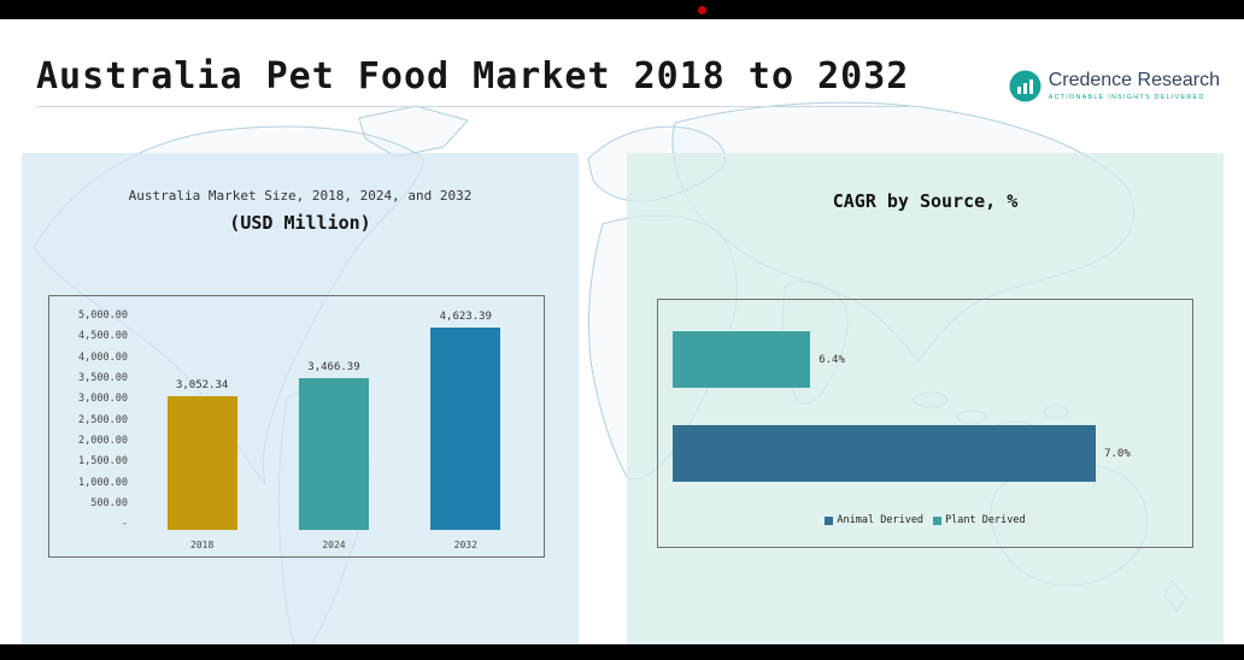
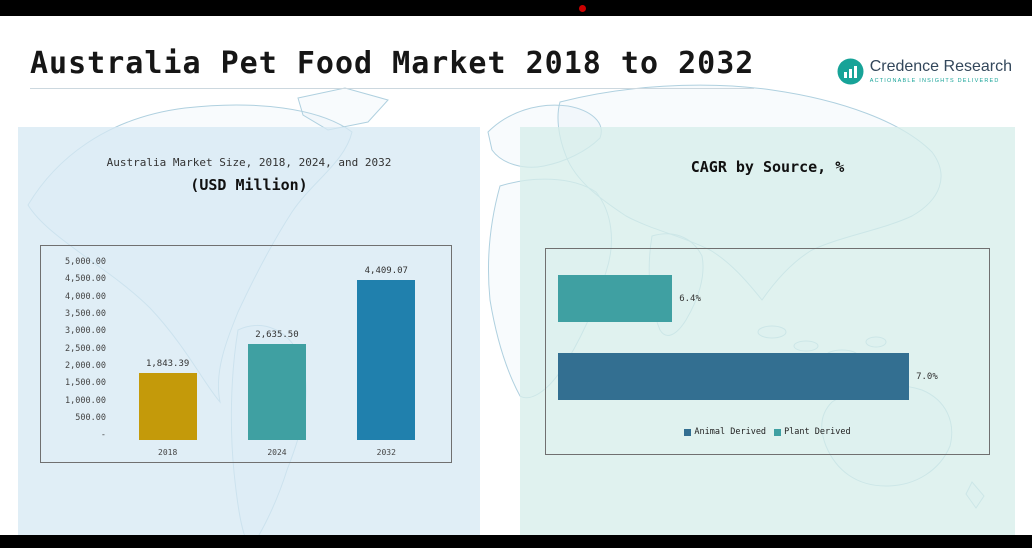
Australia Market Size, 2018, 2024, and 2032 (USD Million)/2018: 3,052.34 -> 1,843.39
Australia Market Size, 2018, 2024, and 2032 (USD Million)/2024: 3,466.39 -> 2,635.50
Australia Market Size, 2018, 2024, and 2032 (USD Million)/2032: 4,623.39 -> 4,409.07
